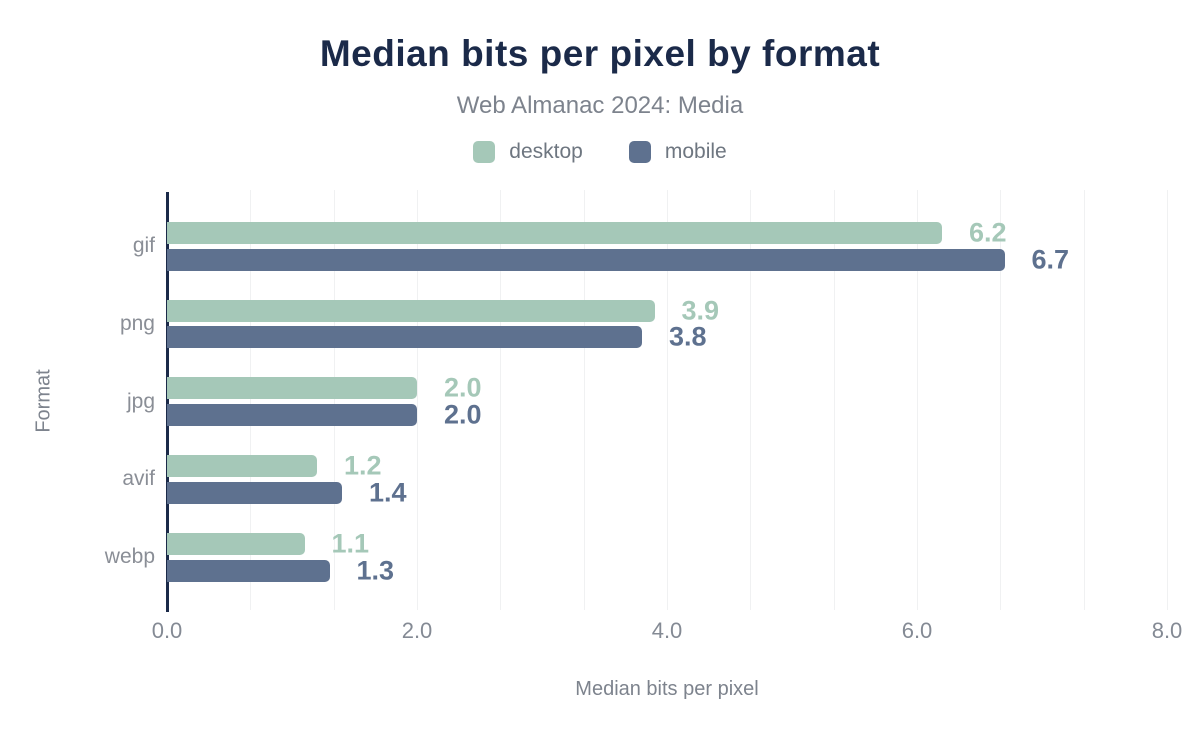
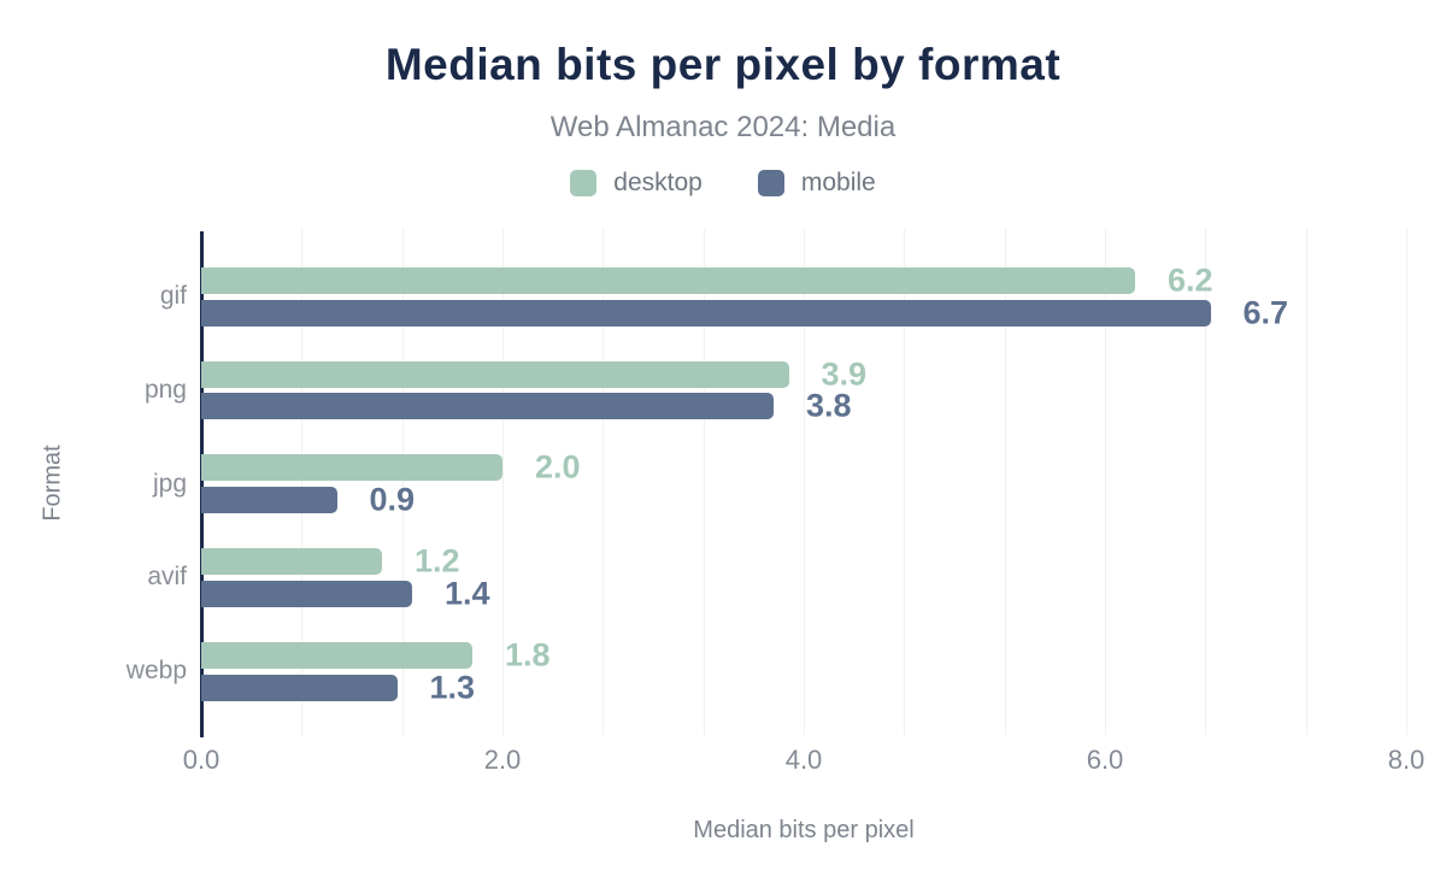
mobile/jpg: 2.0 -> 0.9
desktop/webp: 1.1 -> 1.8
